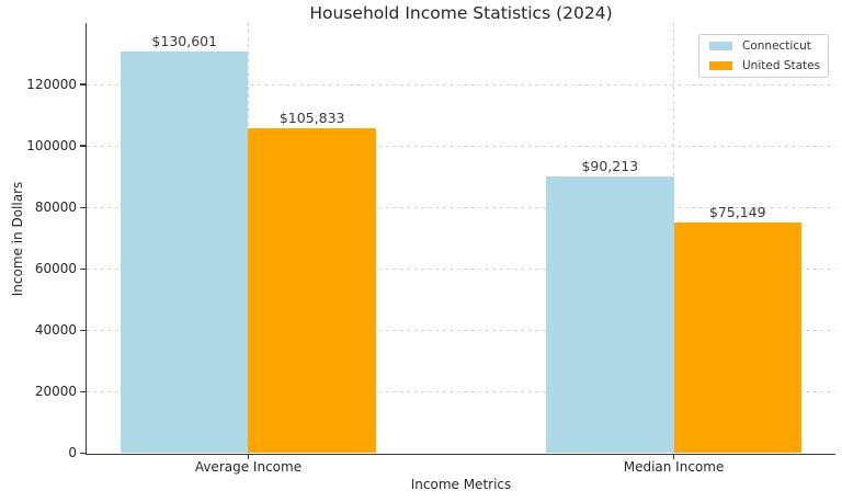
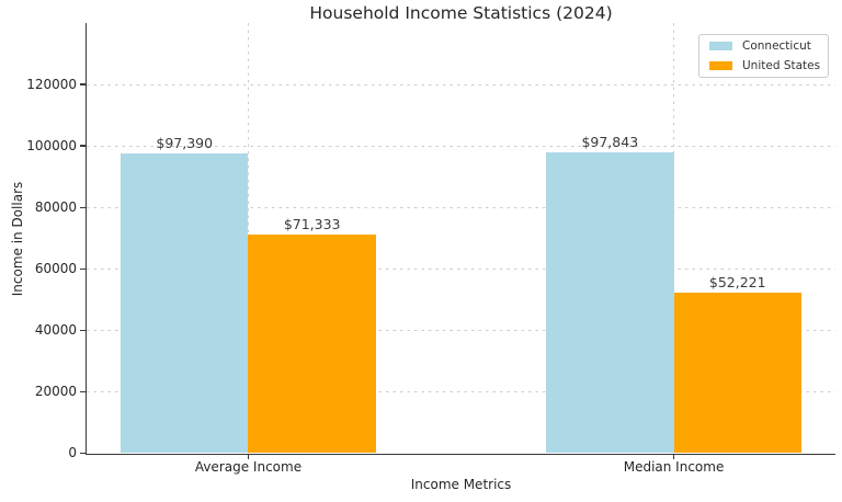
Connecticut/Average Income: $130,601 -> $97,390
United States/Average Income: $105,833 -> $71,333
Connecticut/Median Income: $90,213 -> $97,843
United States/Median Income: $75,149 -> $52,221
